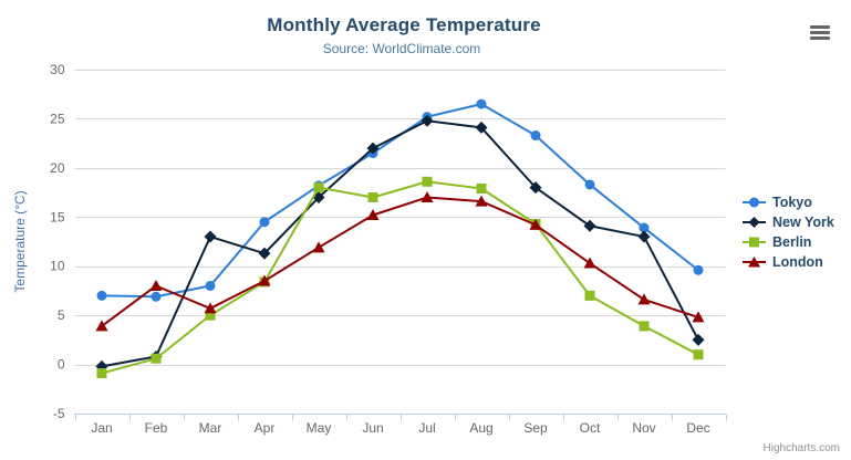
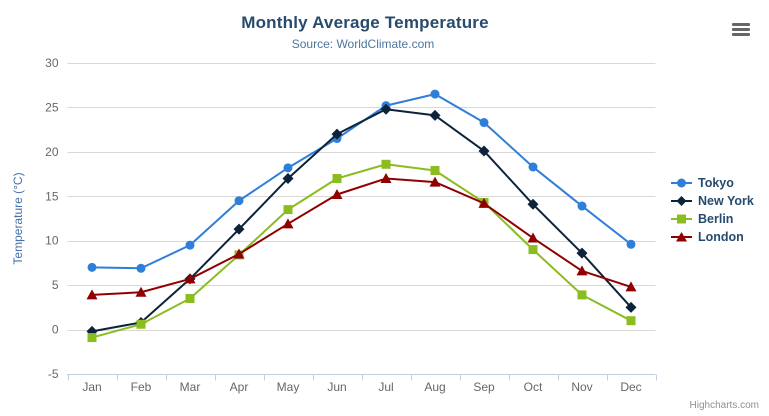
London/Feb: 8 -> 4
Tokyo/Mar: 8 -> 10
New York/Mar: 13 -> 6
Berlin/Mar: 5 -> 4
Berlin/May: 18 -> 14
New York/Sep: 18 -> 20
Berlin/Oct: 7 -> 9
New York/Nov: 13 -> 9
